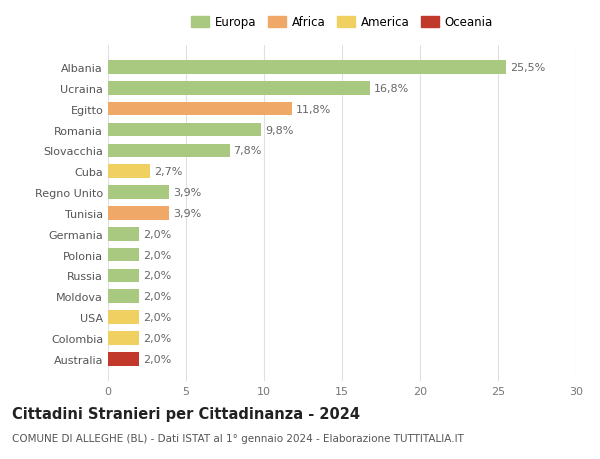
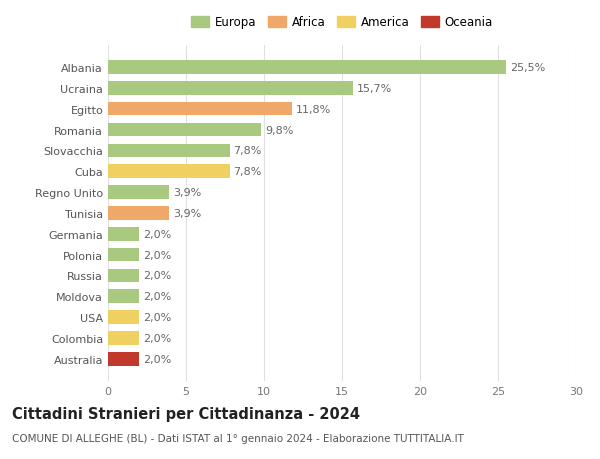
Ucraina: 16,8% -> 15,7%
Cuba: 2,7% -> 7,8%
